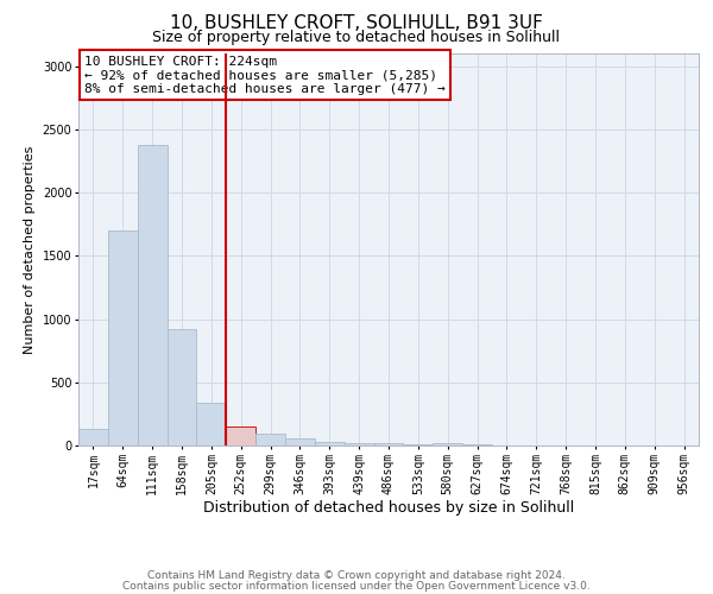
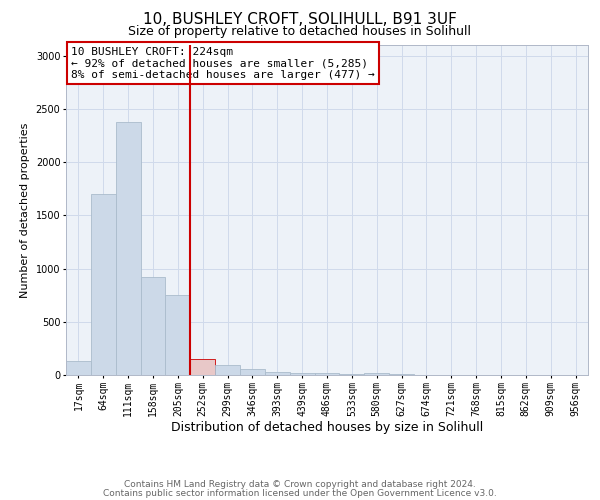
205sqm: 340 -> 750
